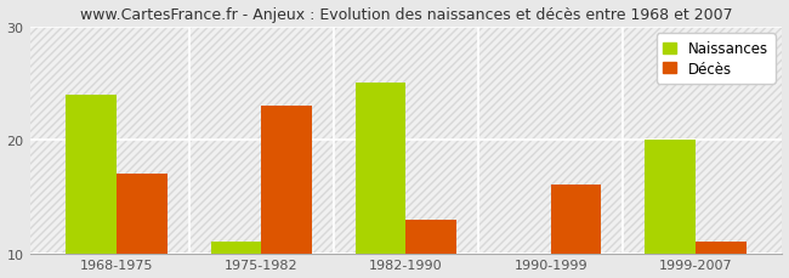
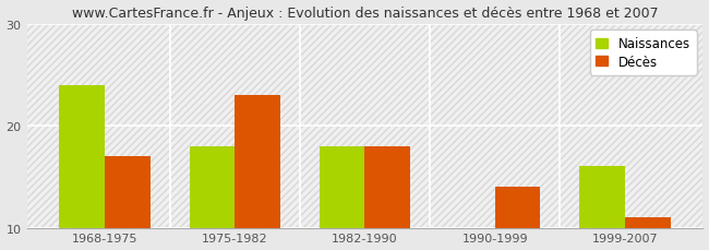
Naissances/1975-1982: 11 -> 18
Naissances/1982-1990: 25 -> 18
Décès/1982-1990: 13 -> 18
Décès/1990-1999: 16 -> 14
Naissances/1999-2007: 20 -> 16
